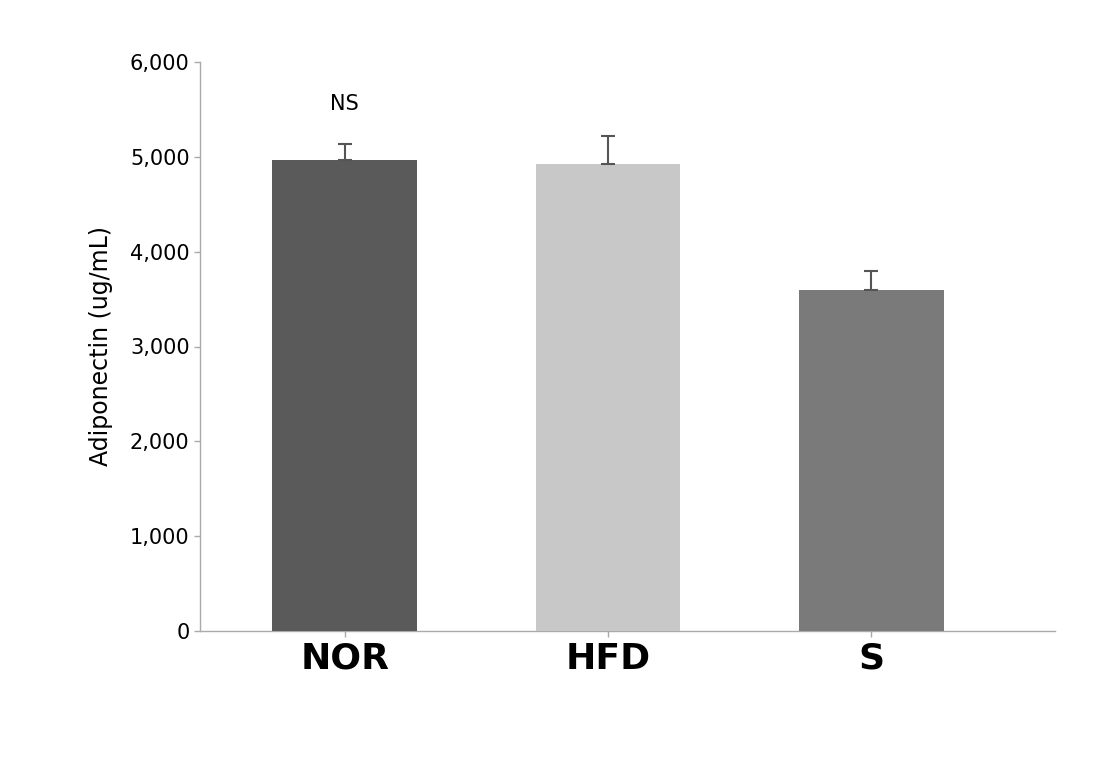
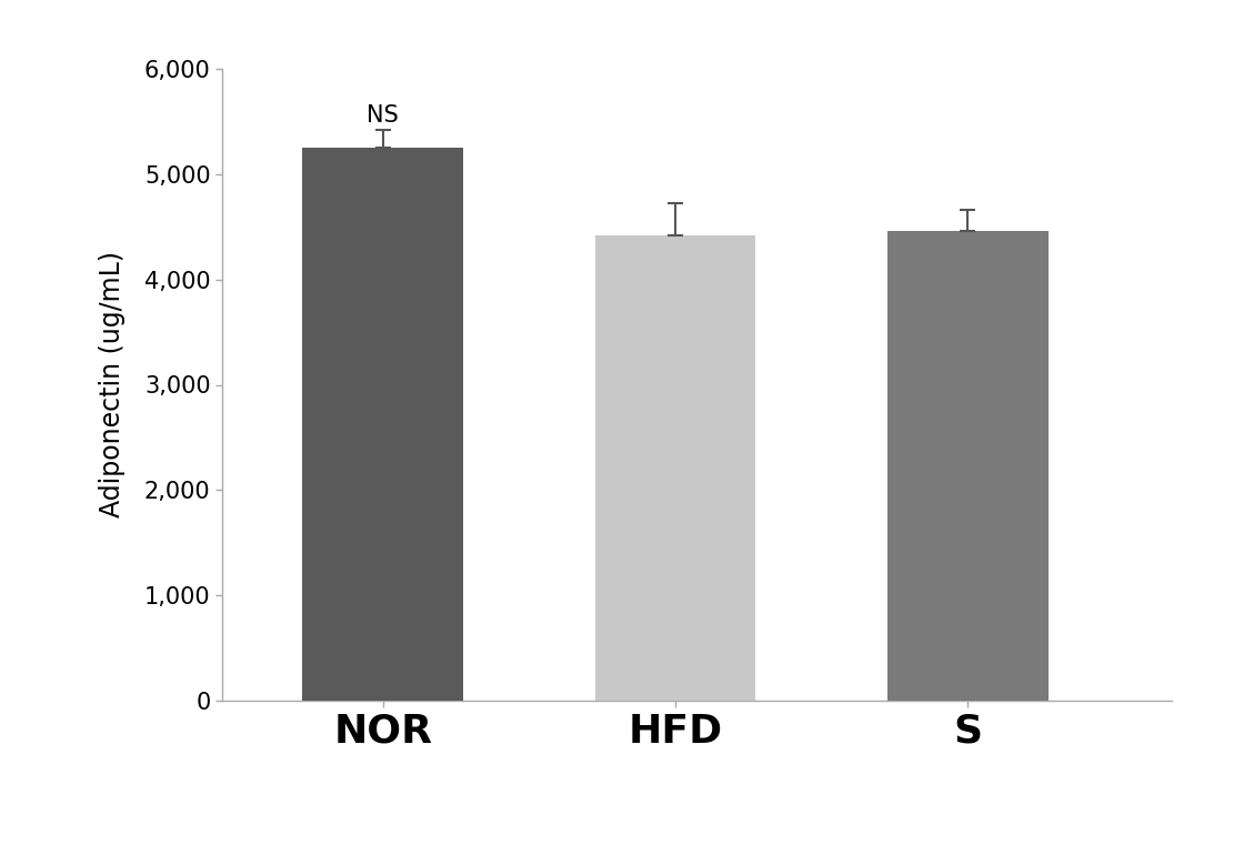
NOR: 4,960 -> 5,250
HFD: 4,920 -> 4,420
S: 3,600 -> 4,460
